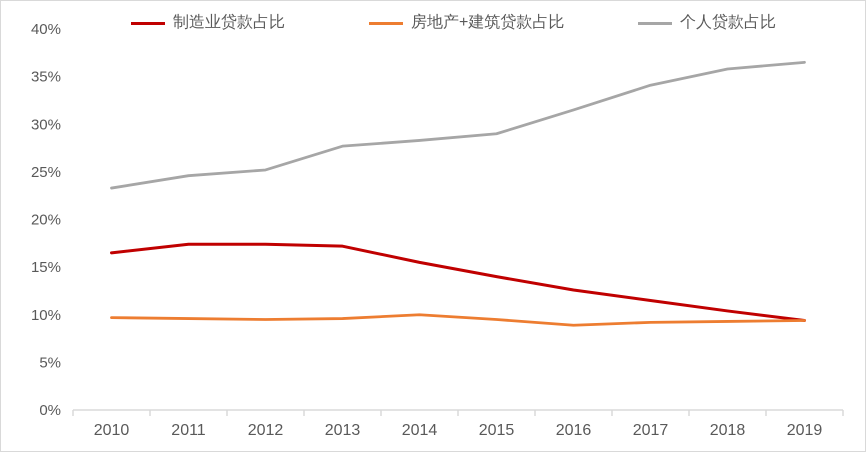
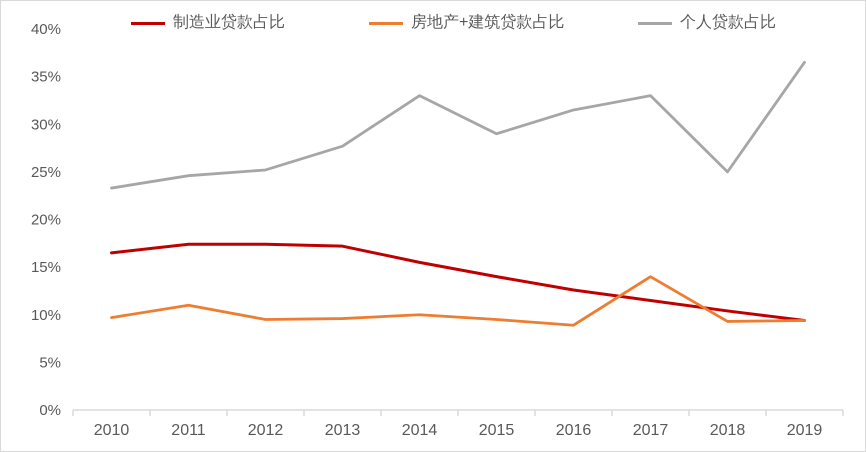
房地产+建筑贷款占比/2011: 10% -> 11%
个人贷款占比/2014: 28% -> 33%
房地产+建筑贷款占比/2017: 9% -> 14%
个人贷款占比/2017: 34% -> 33%
个人贷款占比/2018: 36% -> 25%
